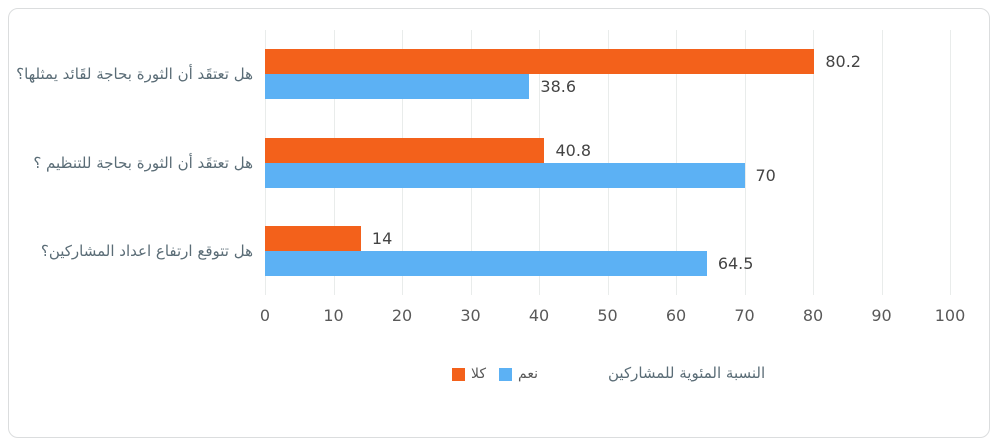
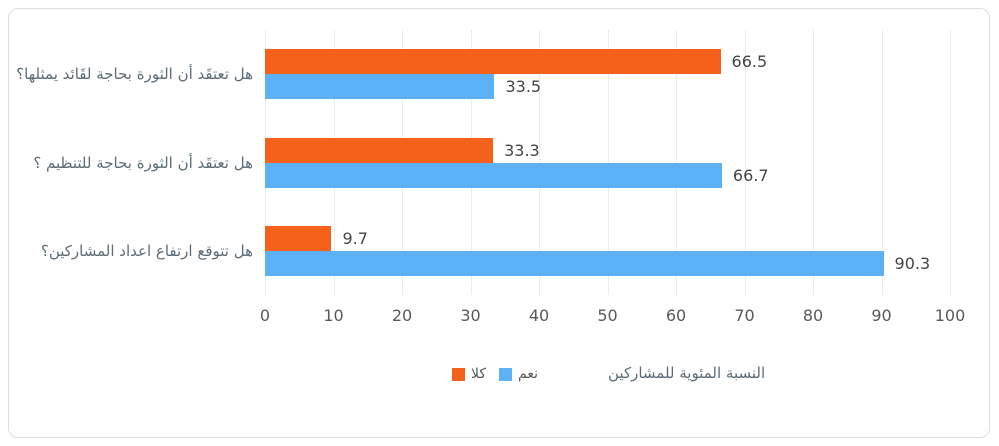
كلا/هل تعتقَد أن الثورة بحاجة لقَائد يمثلها؟: 80.2 -> 66.5
نعم/هل تعتقَد أن الثورة بحاجة لقَائد يمثلها؟: 38.6 -> 33.5
كلا/هل تعتقَد أن الثورة بحاجة للتنظيم ؟: 40.8 -> 33.3
نعم/هل تعتقَد أن الثورة بحاجة للتنظيم ؟: 70 -> 66.7
كلا/هل تتوقع ارتفاع اعداد المشاركين؟: 14 -> 9.7
نعم/هل تتوقع ارتفاع اعداد المشاركين؟: 64.5 -> 90.3
